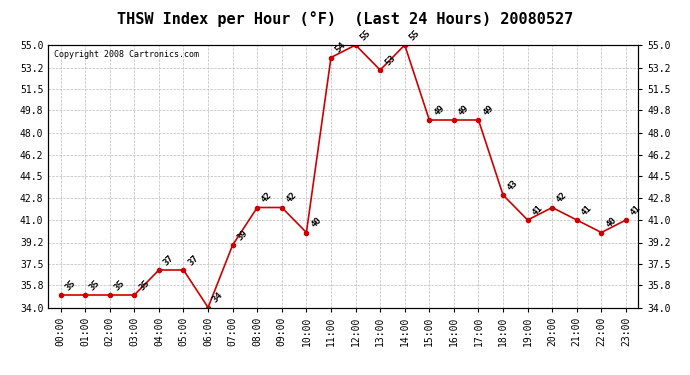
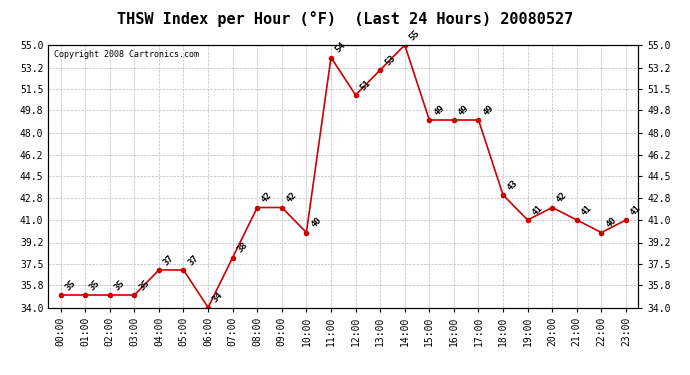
07:00: 39 -> 38
12:00: 55 -> 51
